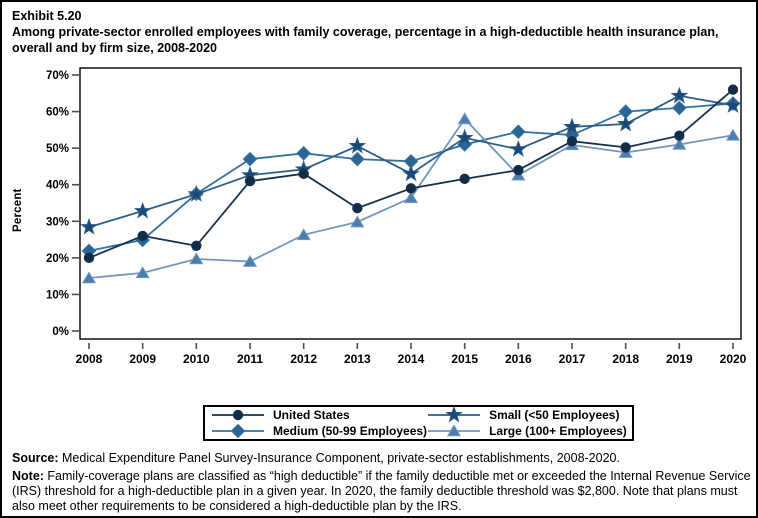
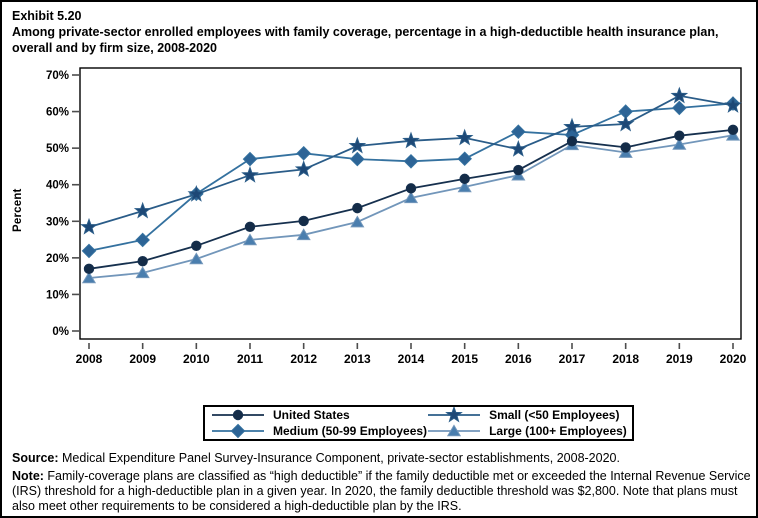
United States/2008: 20% -> 17%
United States/2009: 26% -> 19%
United States/2011: 41% -> 28%
Large (100+ Employees)/2011: 19% -> 25%
United States/2012: 43% -> 30%
Small (<50 Employees)/2014: 43% -> 52%
Medium (50-99 Employees)/2015: 51% -> 47%
Large (100+ Employees)/2015: 58% -> 39%
United States/2020: 66% -> 55%
